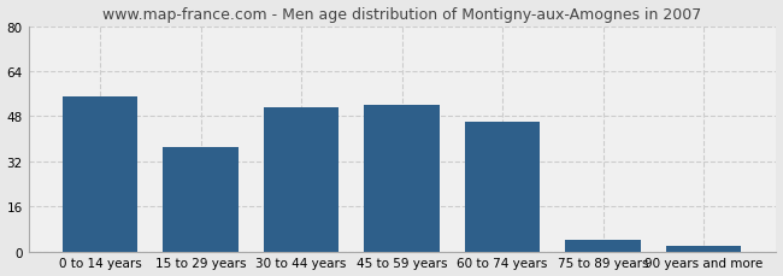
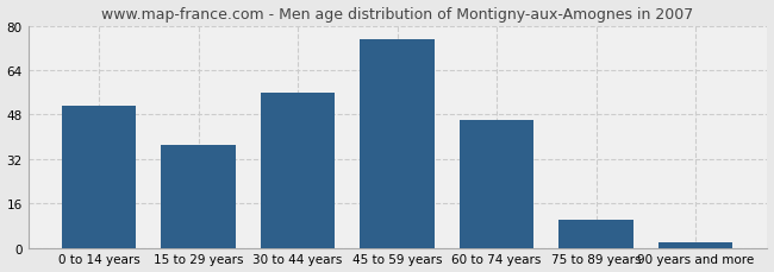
0 to 14 years: 55 -> 51
30 to 44 years: 51 -> 56
45 to 59 years: 52 -> 75
75 to 89 years: 4 -> 10
